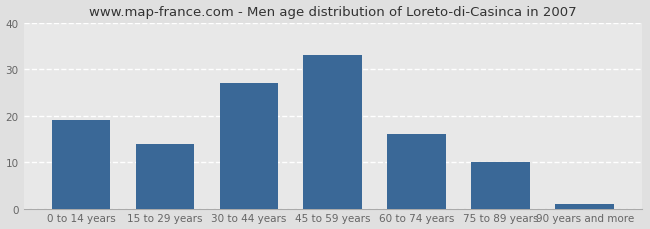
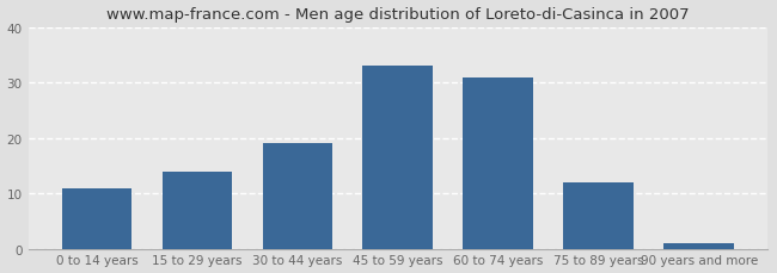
0 to 14 years: 19 -> 11
30 to 44 years: 27 -> 19
60 to 74 years: 16 -> 31
75 to 89 years: 10 -> 12
